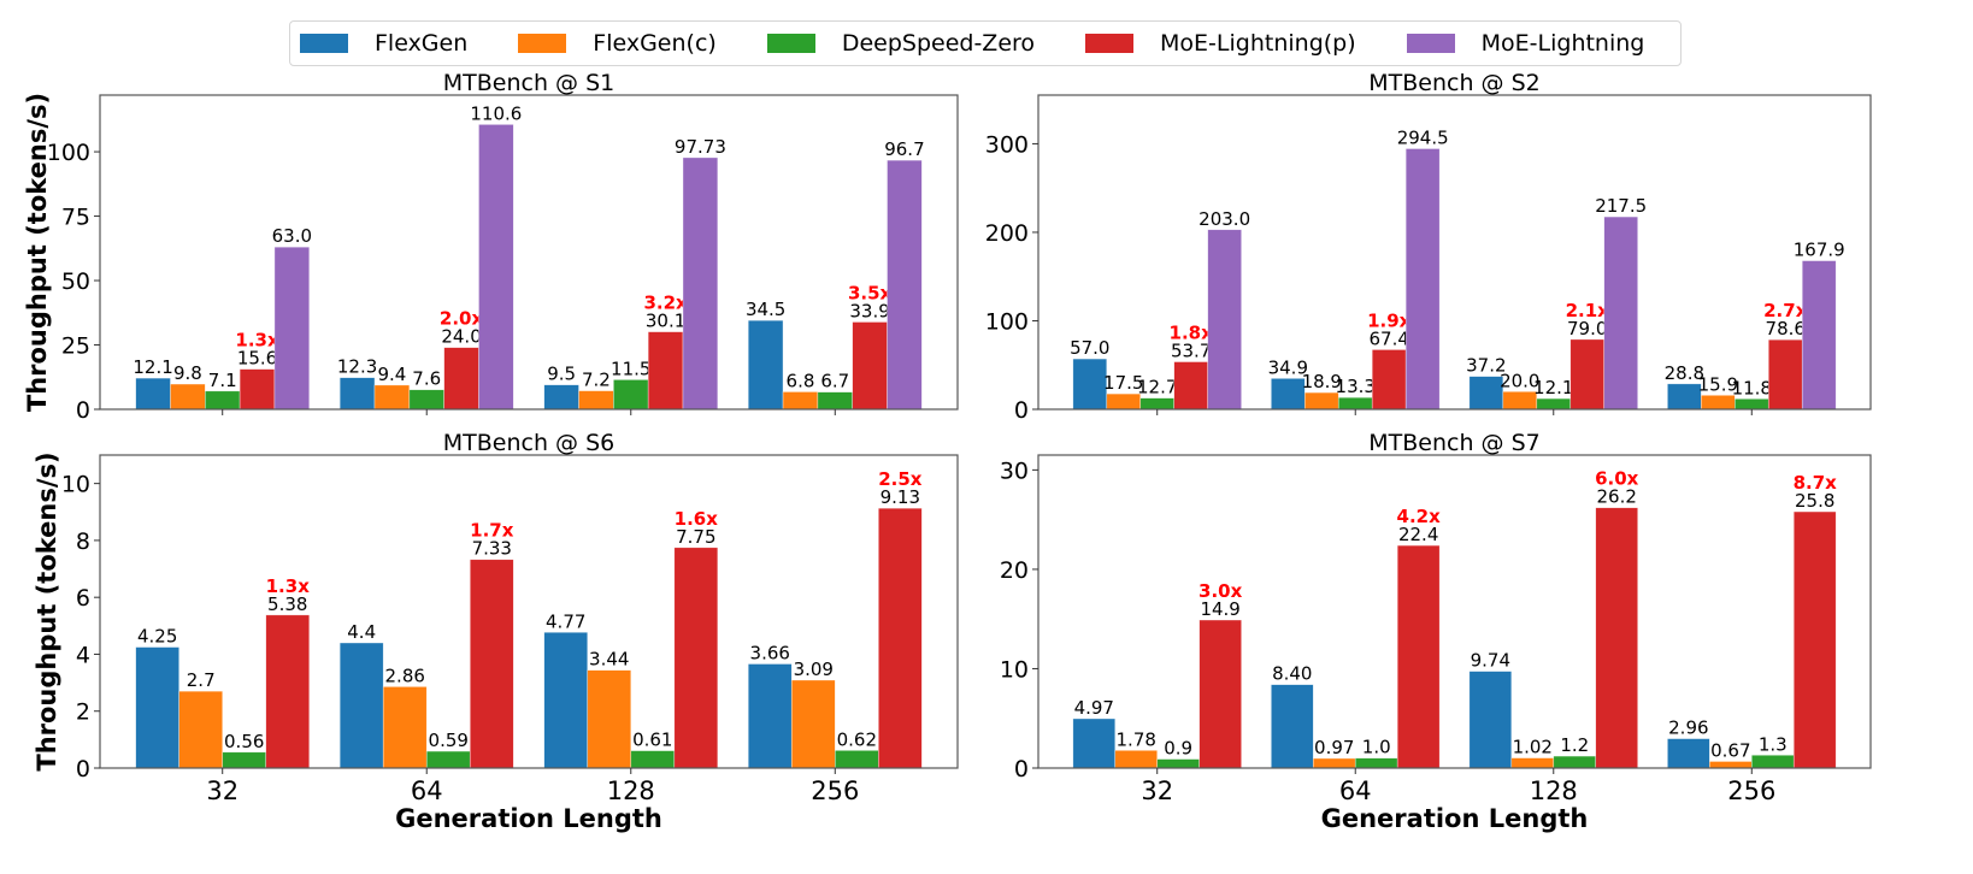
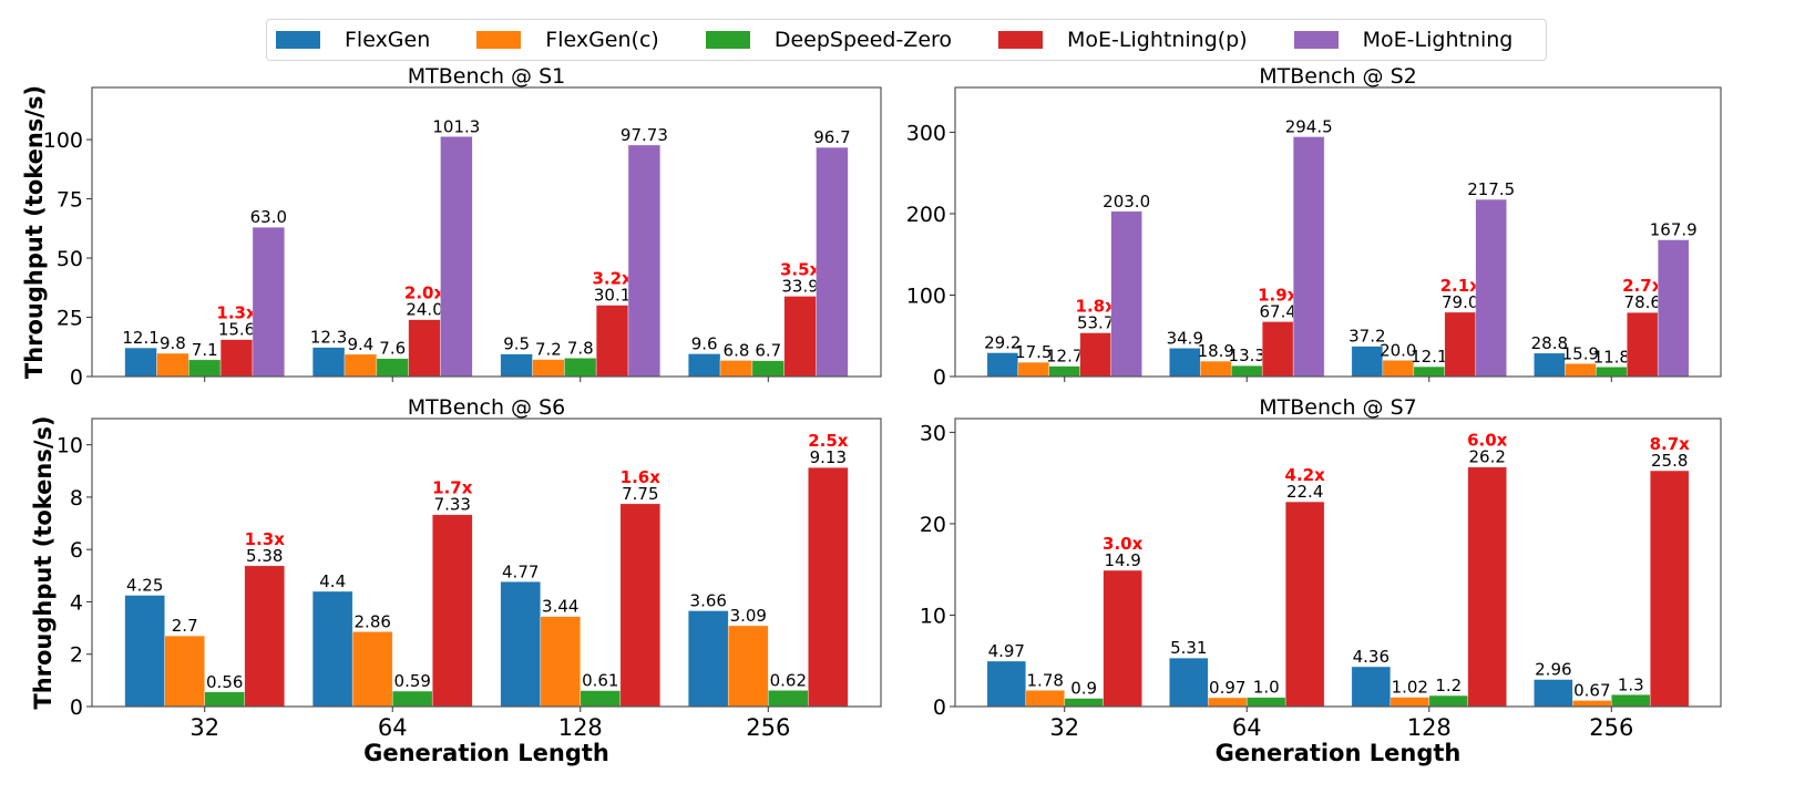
MTBench @ S1/MoE-Lightning/64: 110.6 -> 101.3
MTBench @ S1/DeepSpeed-Zero/128: 11.5 -> 7.8
MTBench @ S1/FlexGen/256: 34.5 -> 9.6
MTBench @ S2/FlexGen/32: 57.0 -> 29.2
MTBench @ S7/FlexGen/64: 8.40 -> 5.31
MTBench @ S7/FlexGen/128: 9.74 -> 4.36
